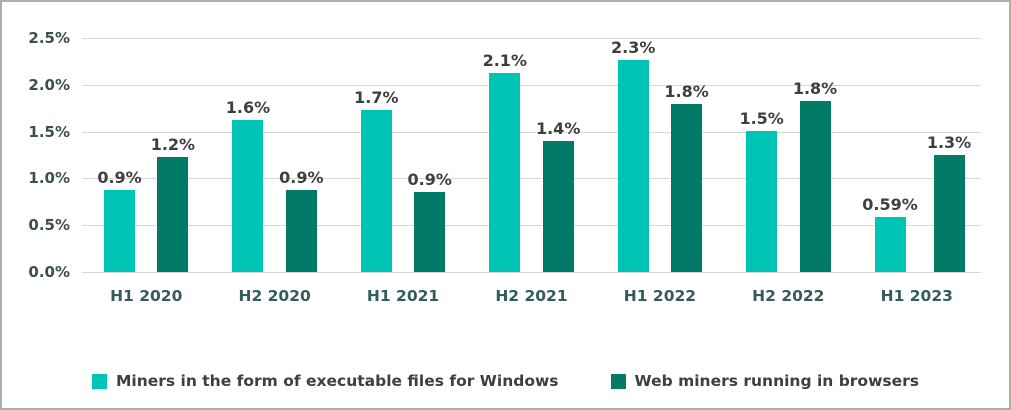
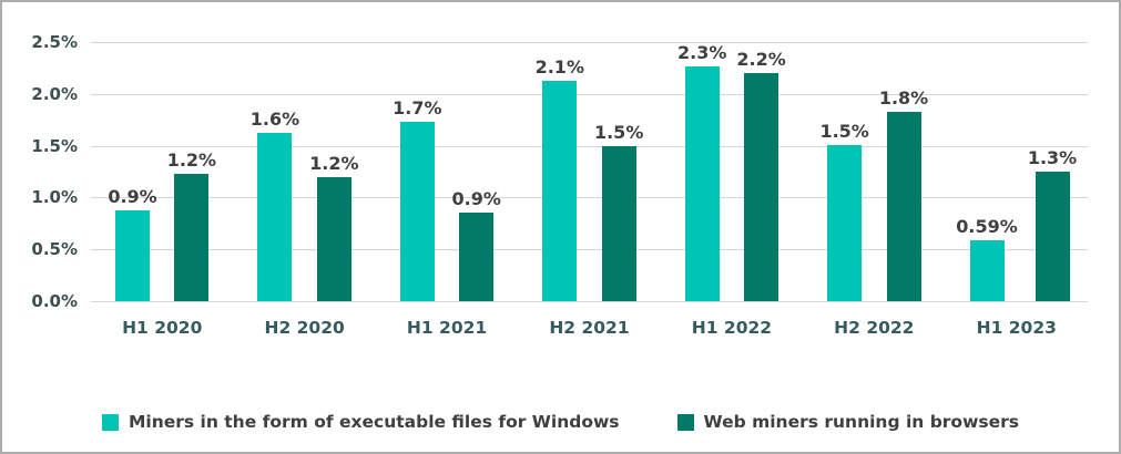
Web miners running in browsers/H2 2020: 0.9% -> 1.2%
Web miners running in browsers/H2 2021: 1.4% -> 1.5%
Web miners running in browsers/H1 2022: 1.8% -> 2.2%
